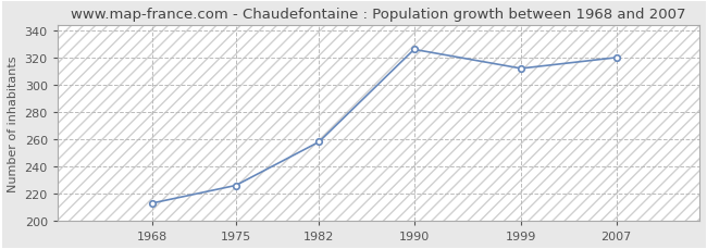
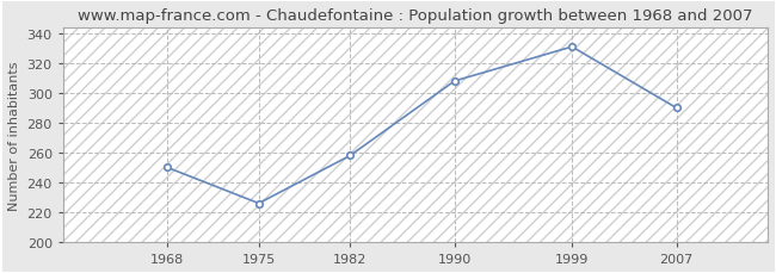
1968: 213 -> 250
1990: 326 -> 308
1999: 312 -> 331
2007: 320 -> 290
